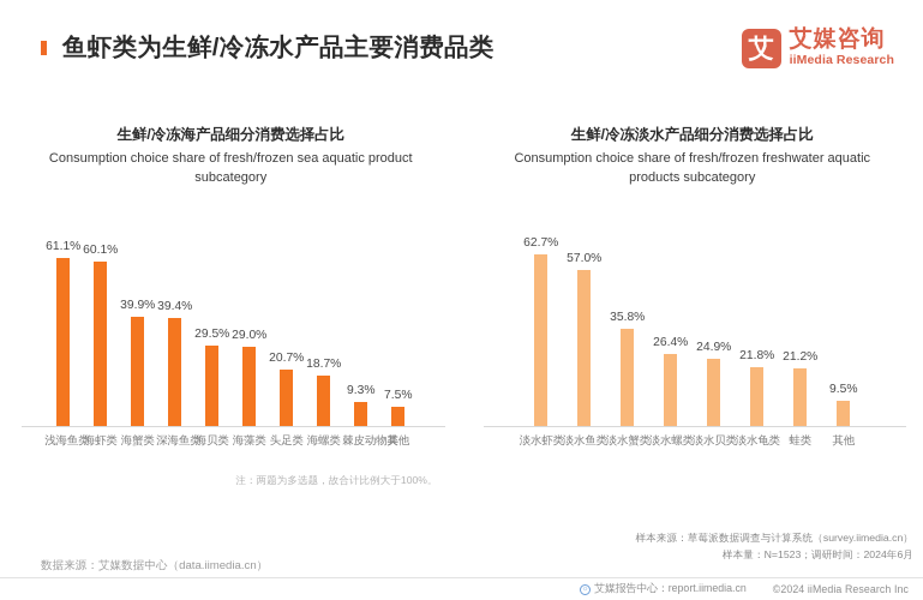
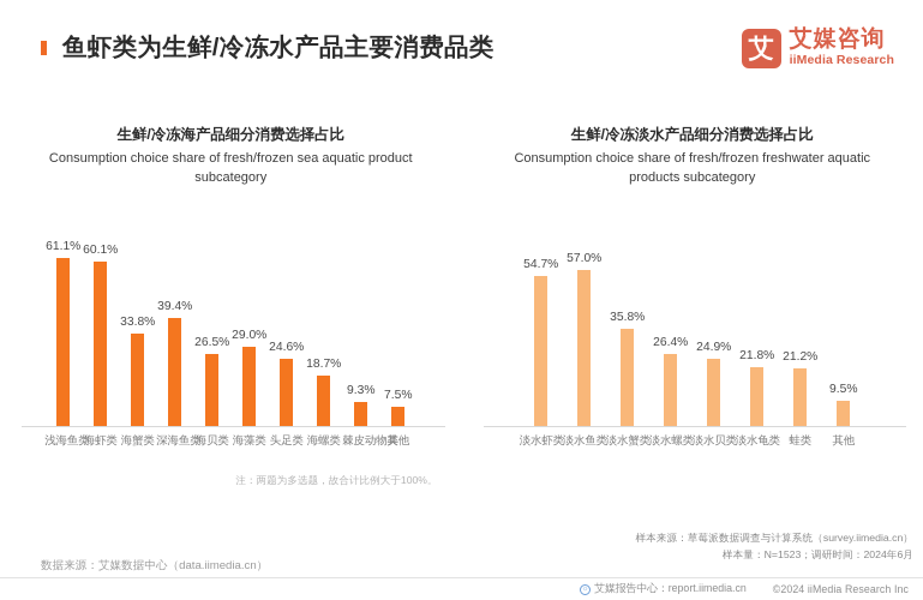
生鲜/冷冻海产品细分消费选择占比/海蟹类: 39.9% -> 33.8%
生鲜/冷冻海产品细分消费选择占比/海贝类: 29.5% -> 26.5%
生鲜/冷冻海产品细分消费选择占比/头足类: 20.7% -> 24.6%
生鲜/冷冻淡水产品细分消费选择占比/淡水虾类: 62.7% -> 54.7%
